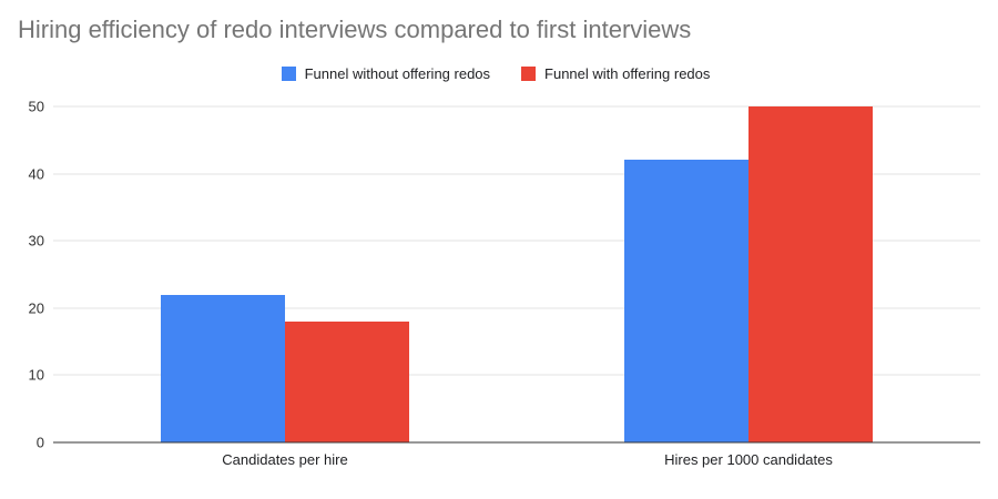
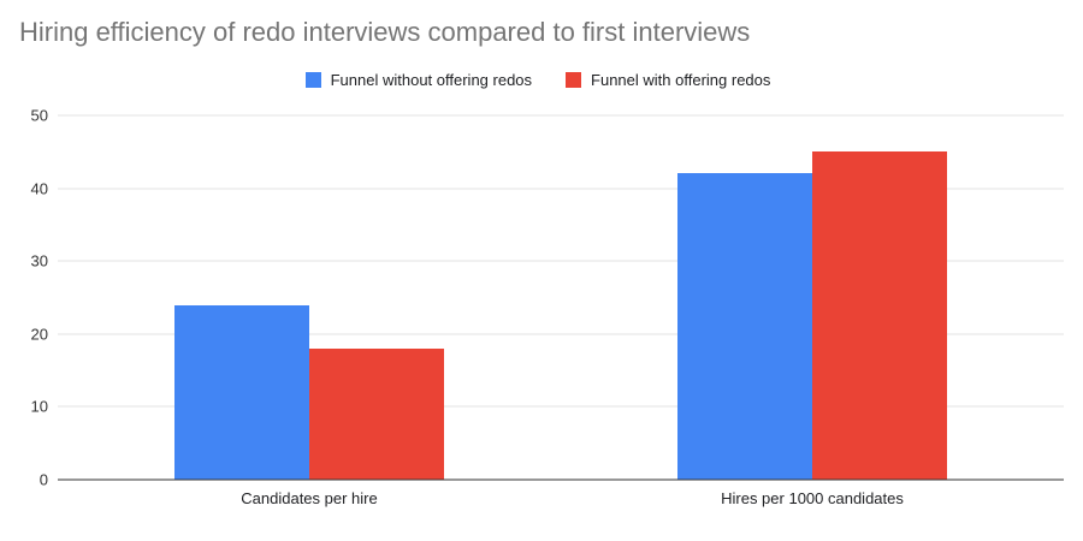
Funnel without offering redos/Candidates per hire: 22 -> 24
Funnel with offering redos/Hires per 1000 candidates: 50 -> 45
